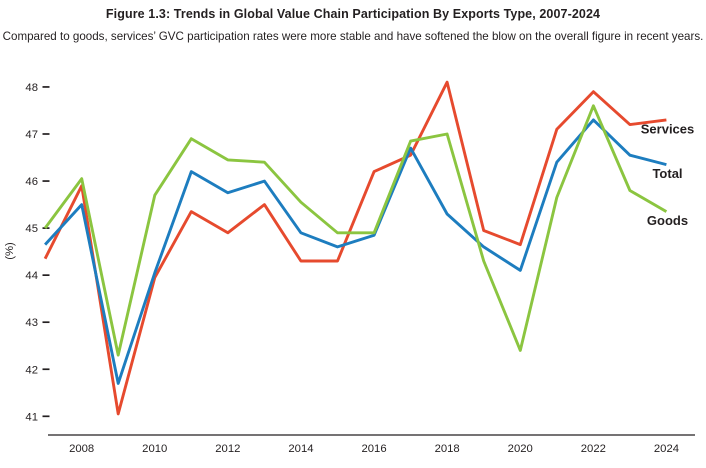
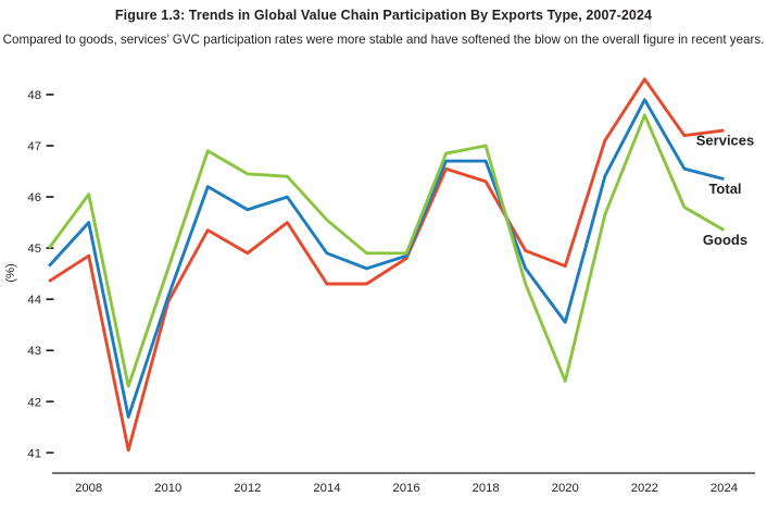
Services/2008: 45.9 -> 44.9
Goods/2010: 45.7 -> 44.6
Services/2016: 46.2 -> 44.8
Services/2018: 48.1 -> 46.3
Total/2018: 45.3 -> 46.7
Total/2020: 44.1 -> 43.5
Services/2022: 47.9 -> 48.3
Total/2022: 47.3 -> 47.9
